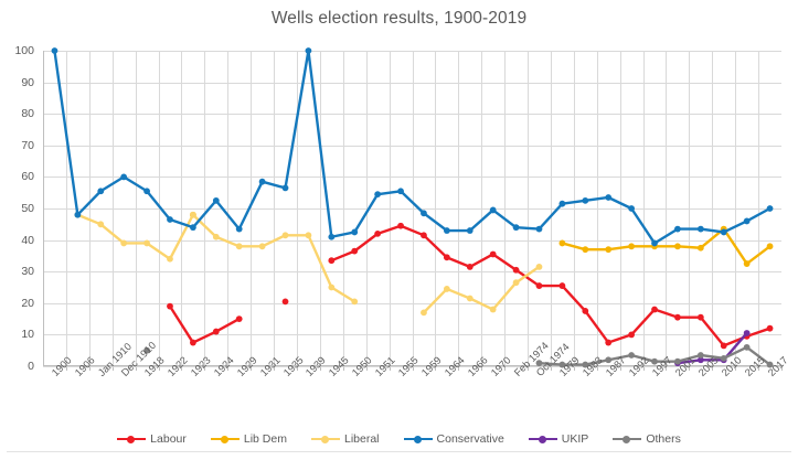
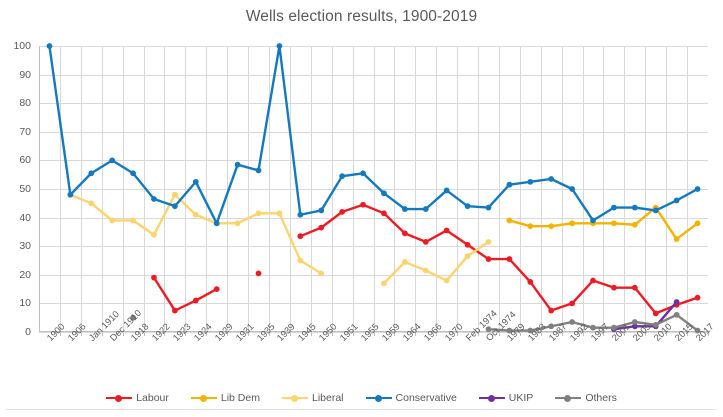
Conservative/1929: 44 -> 38
